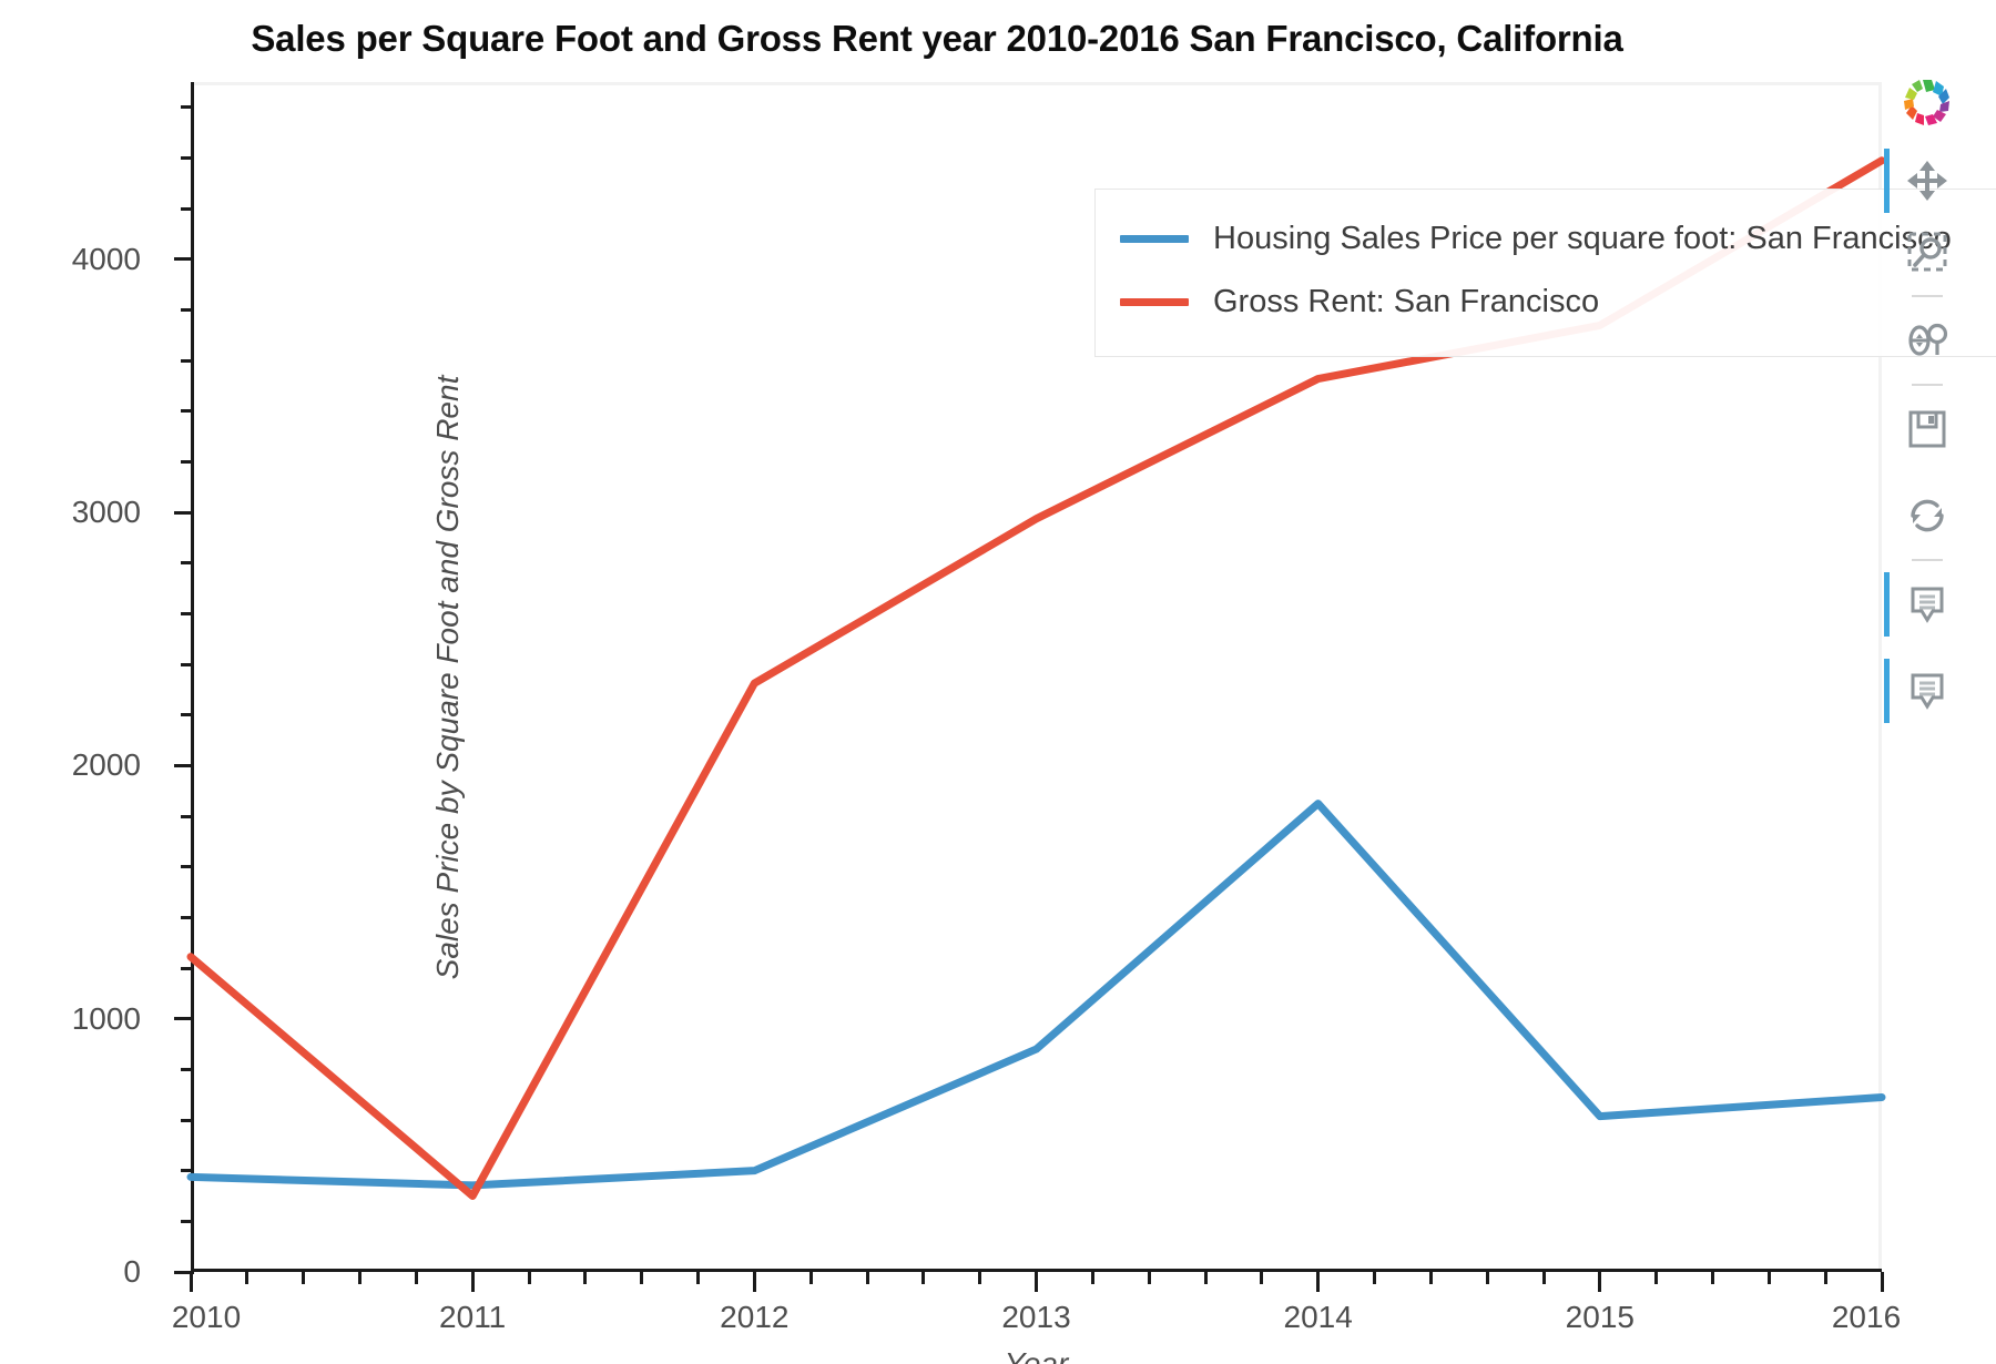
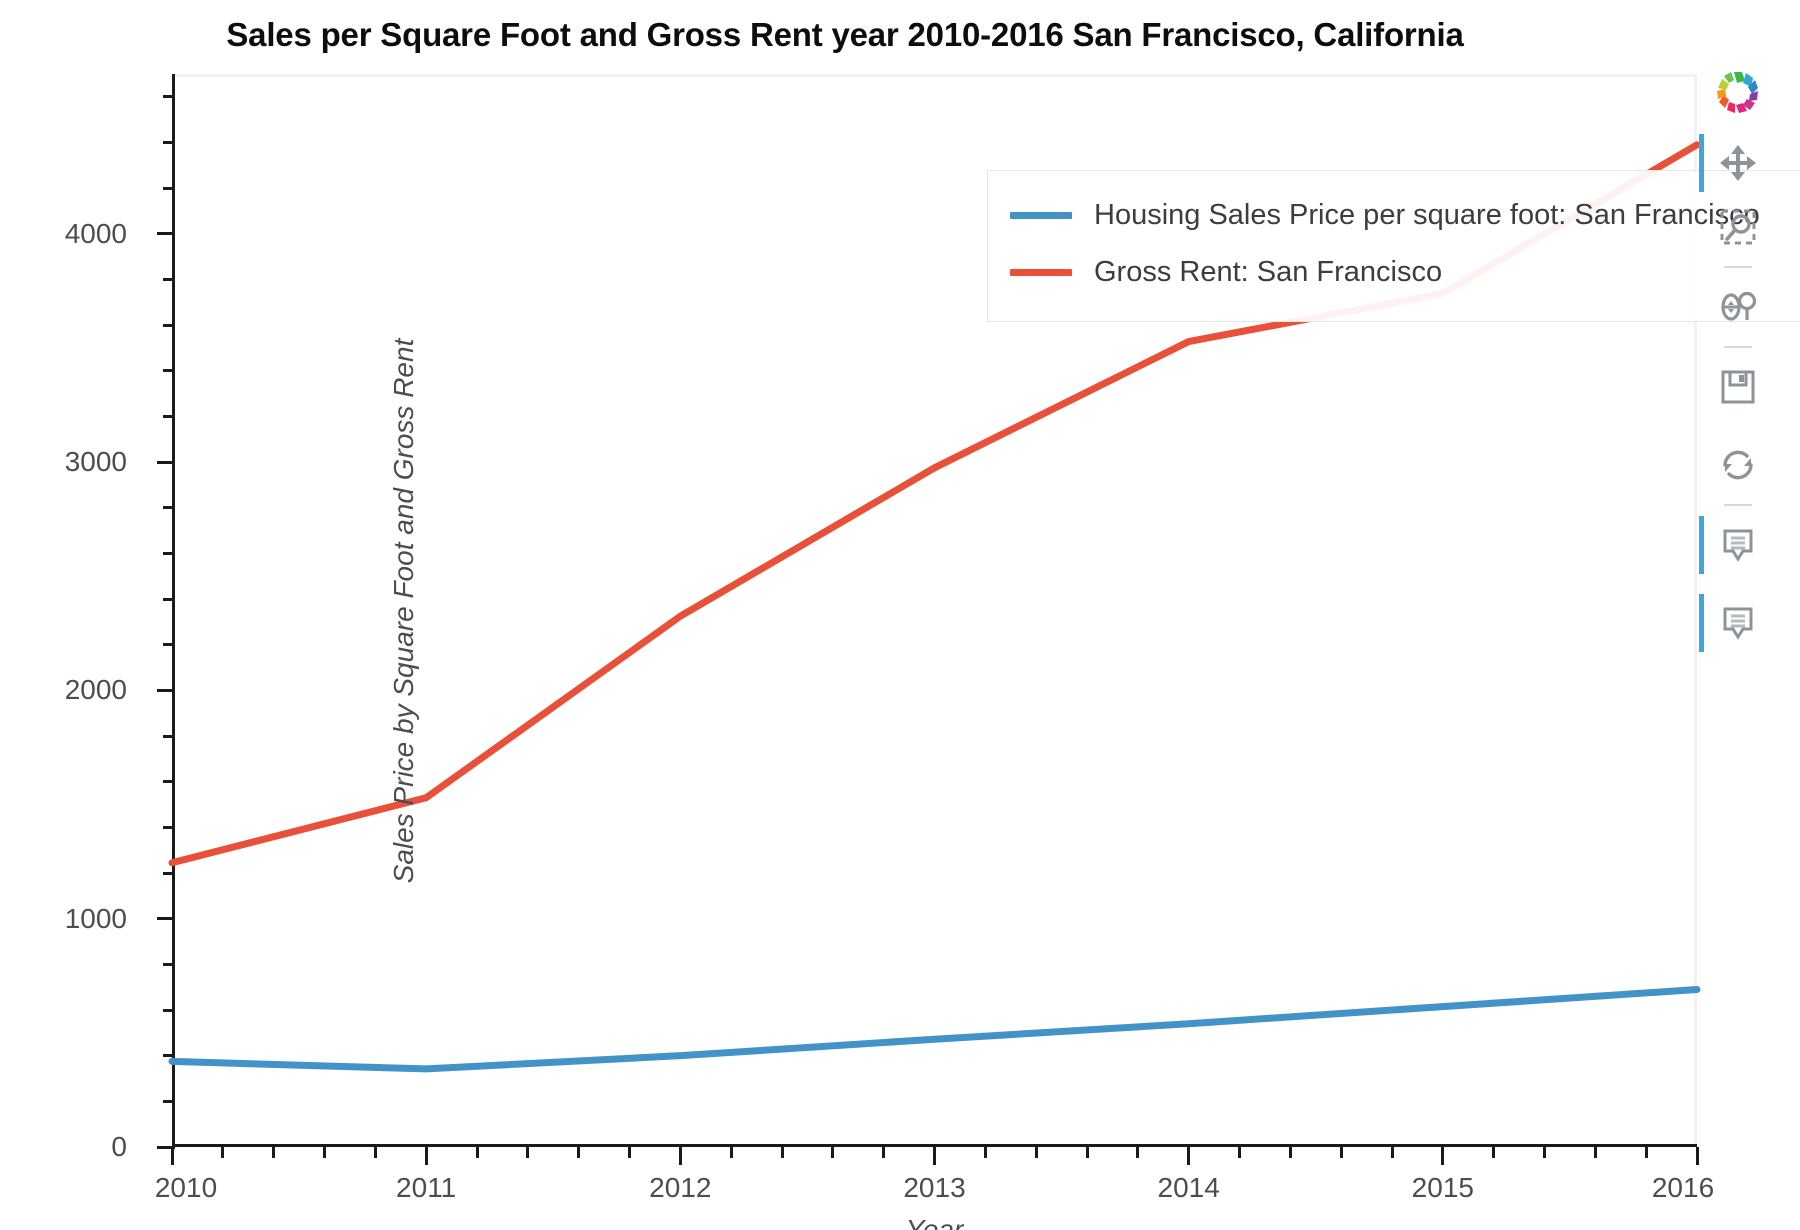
Gross Rent: San Francisco/2011: 300 -> 1530
Housing Sales Price per square foot: San Francisco/2013: 880 -> 470
Housing Sales Price per square foot: San Francisco/2014: 1850 -> 540
